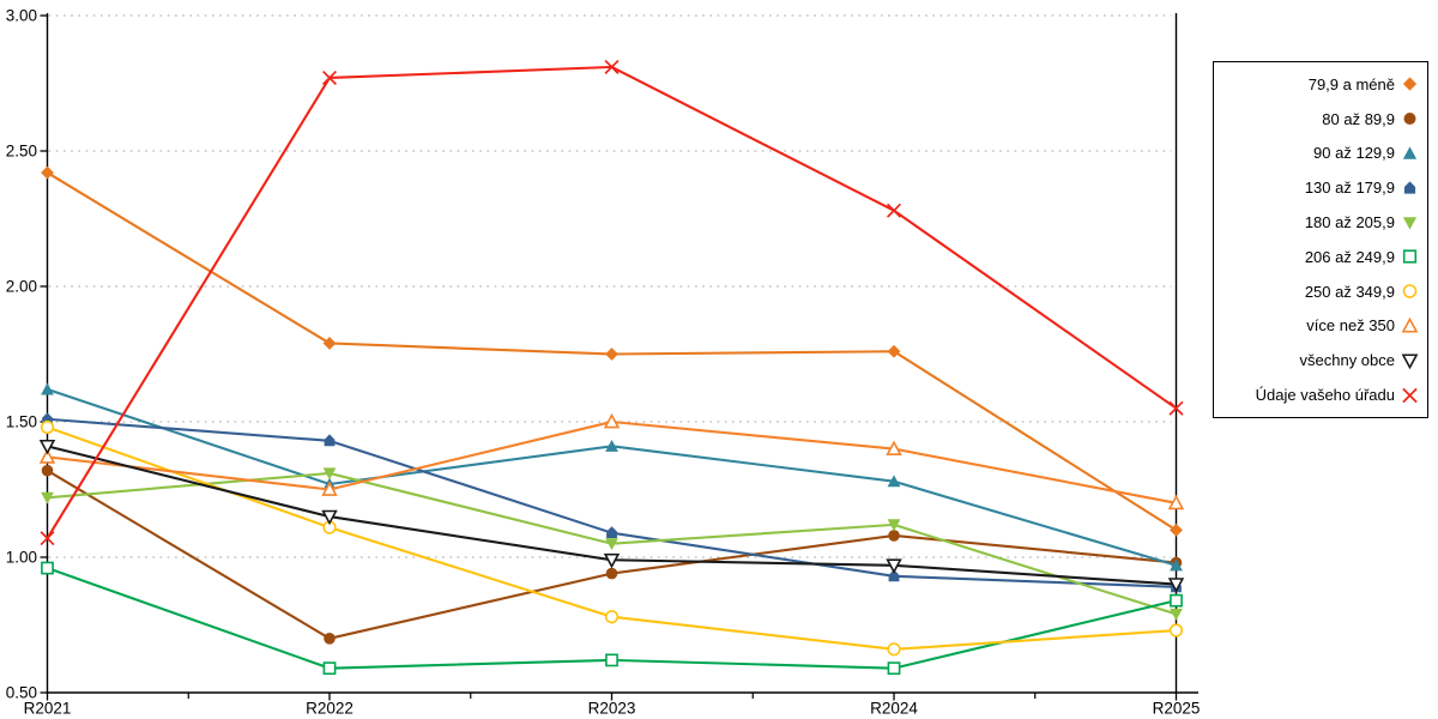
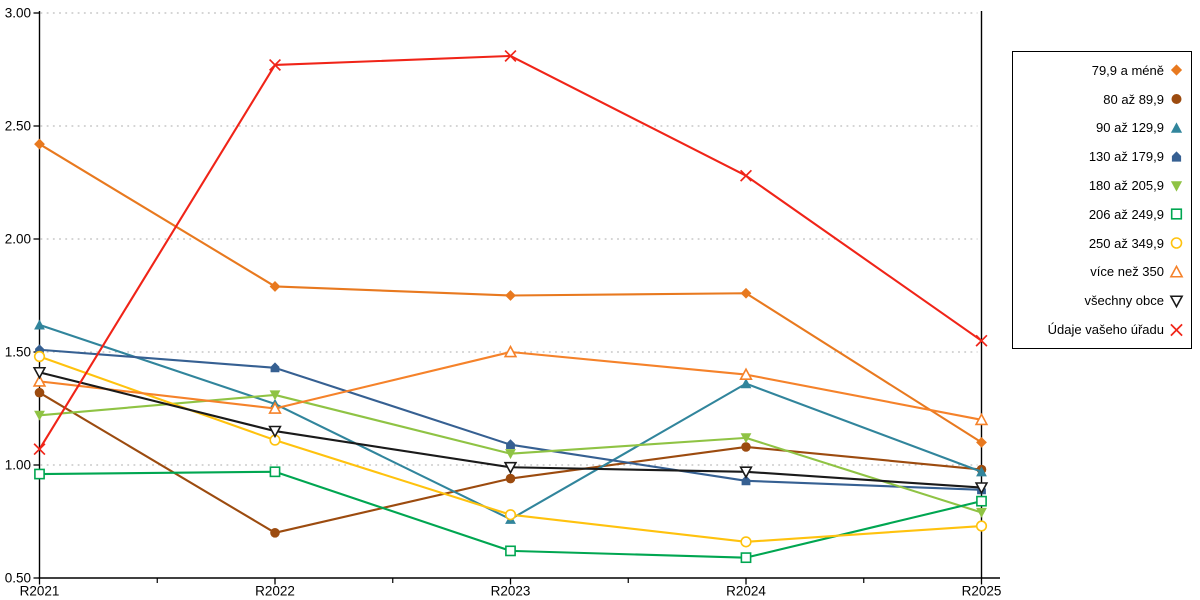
206 až 249,9/R2022: 0.59 -> 0.97
90 až 129,9/R2023: 1.41 -> 0.76
90 až 129,9/R2024: 1.28 -> 1.36
